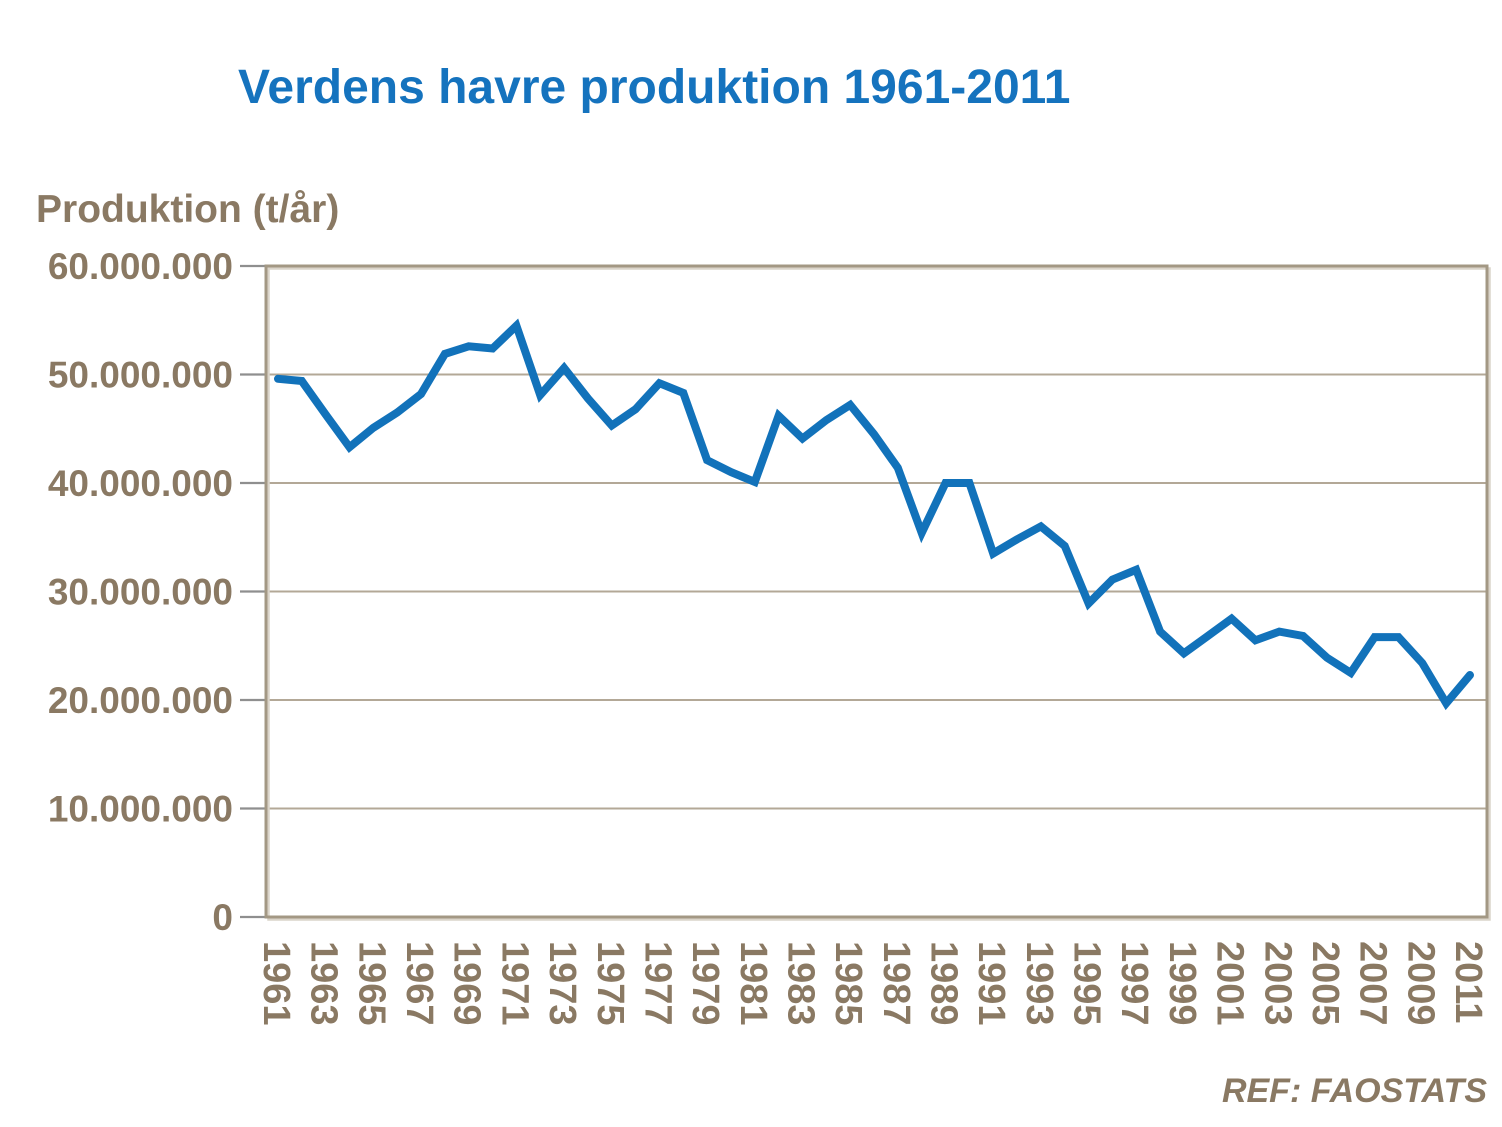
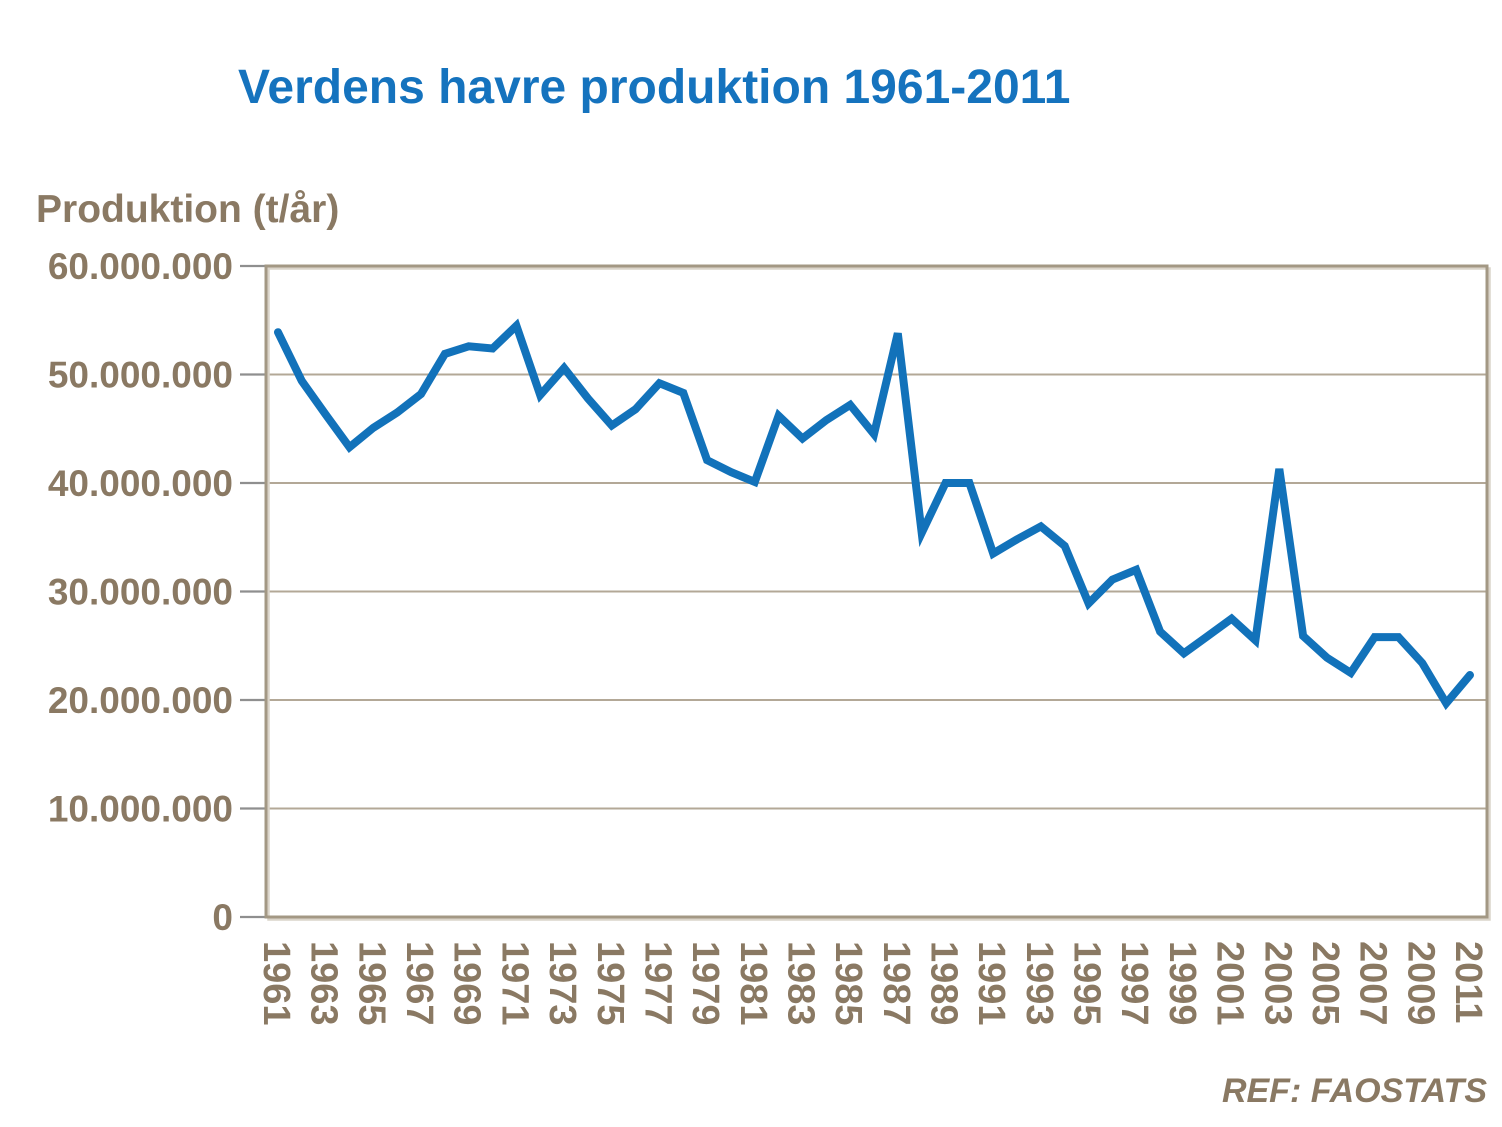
1961: 49600000 -> 53900000
1987: 41400000 -> 53800000
2003: 26300000 -> 41300000
